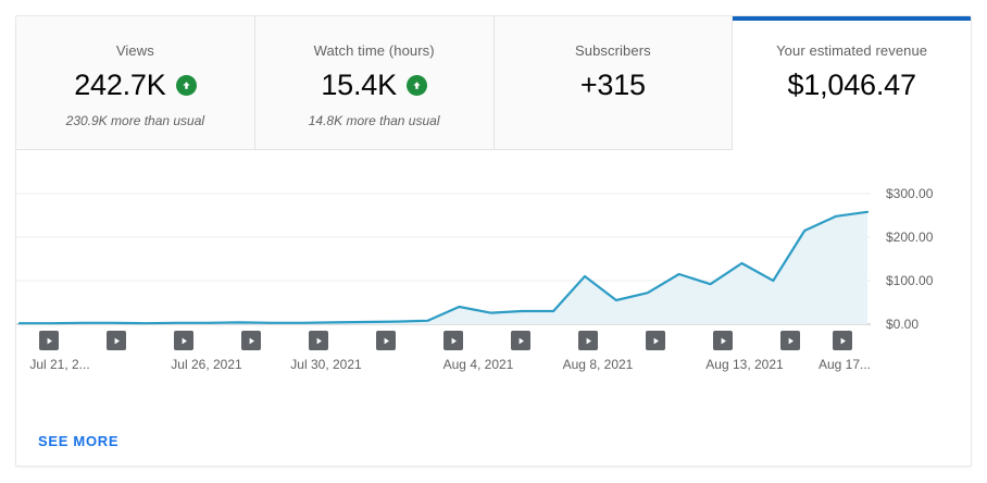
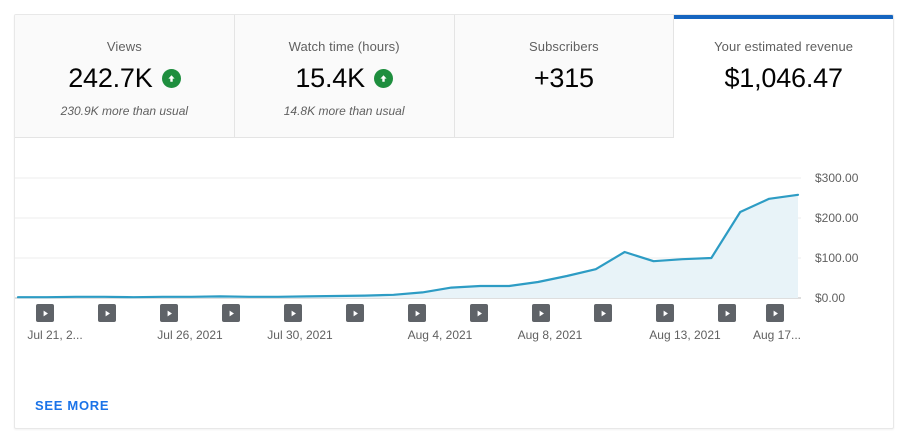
Aug 4, 2021: $40 -> $10
Aug 8, 2021: $110 -> $40
Aug 13, 2021: $140 -> $100
